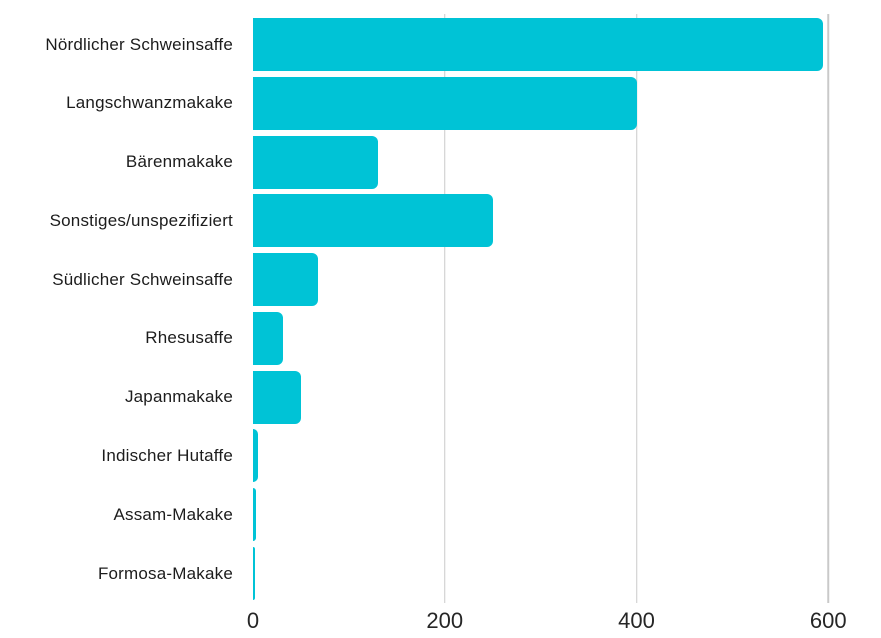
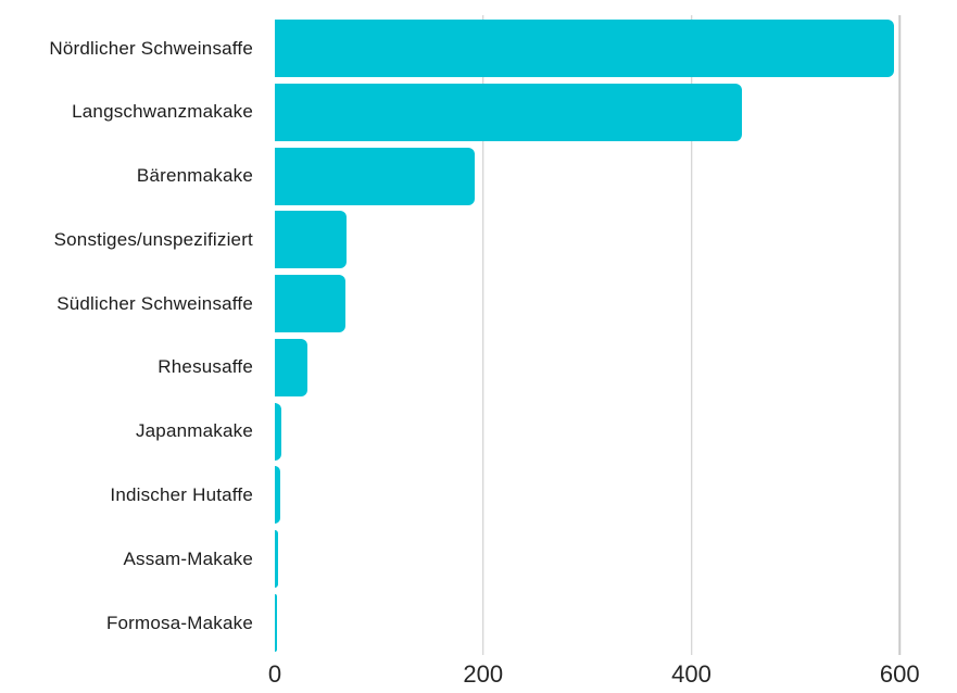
Langschwanzmakake: 400 -> 450
Bärenmakake: 130 -> 190
Sonstiges/unspezifiziert: 250 -> 70
Japanmakake: 50 -> 10
